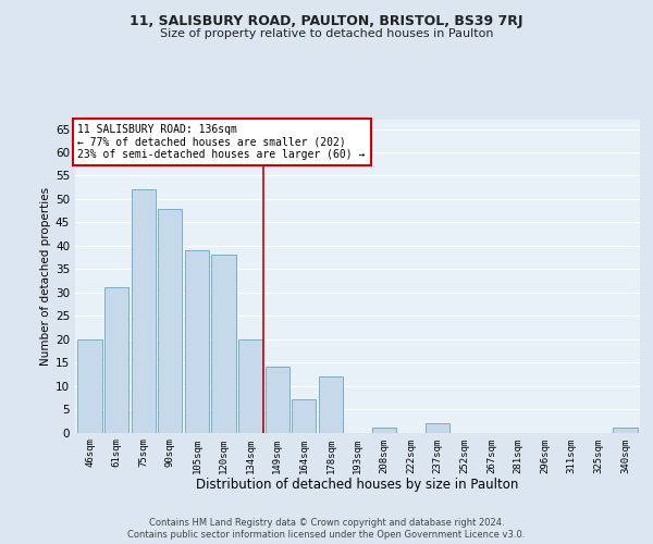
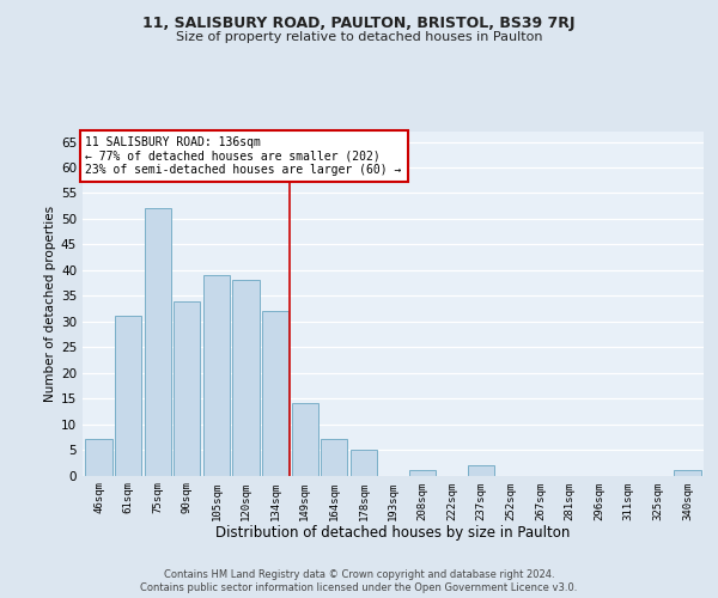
46sqm: 20 -> 7
90sqm: 48 -> 34
134sqm: 20 -> 32
178sqm: 12 -> 5
